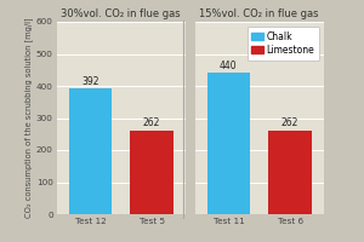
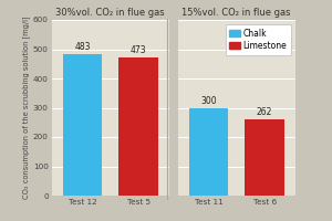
30%vol. CO₂ in flue gas/Test 12: 392 -> 483
30%vol. CO₂ in flue gas/Test 5: 262 -> 473
15%vol. CO₂ in flue gas/Test 11: 440 -> 300
